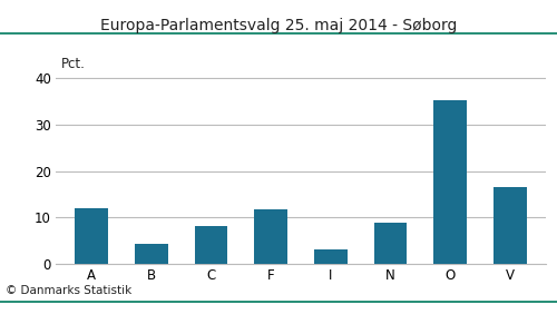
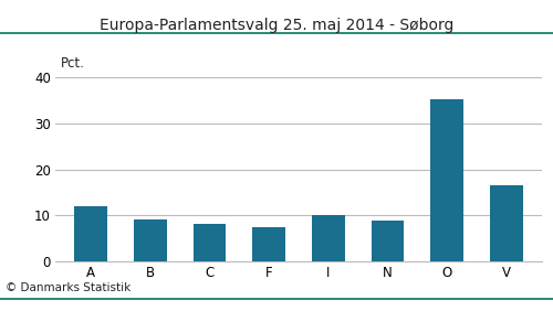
B: 4.2 -> 9.0
F: 11.7 -> 7.5
I: 3.2 -> 10.0
